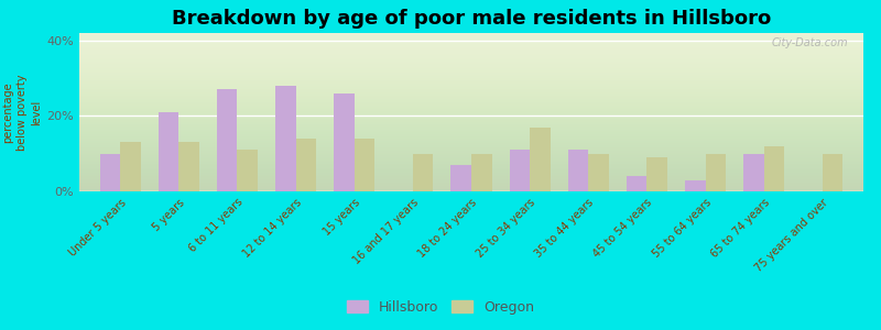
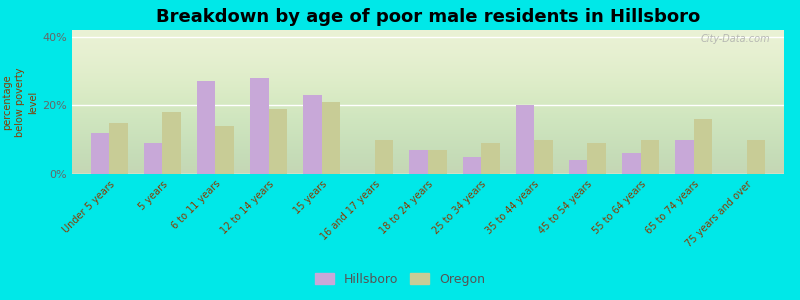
Hillsboro/Under 5 years: 10% -> 12%
Oregon/Under 5 years: 13% -> 15%
Hillsboro/5 years: 21% -> 9%
Oregon/5 years: 13% -> 18%
Oregon/6 to 11 years: 11% -> 14%
Oregon/12 to 14 years: 14% -> 19%
Hillsboro/15 years: 26% -> 23%
Oregon/15 years: 14% -> 21%
Oregon/18 to 24 years: 10% -> 7%
Hillsboro/25 to 34 years: 11% -> 5%
Oregon/25 to 34 years: 17% -> 9%
Hillsboro/35 to 44 years: 11% -> 20%
Hillsboro/55 to 64 years: 3% -> 6%
Oregon/65 to 74 years: 12% -> 16%
